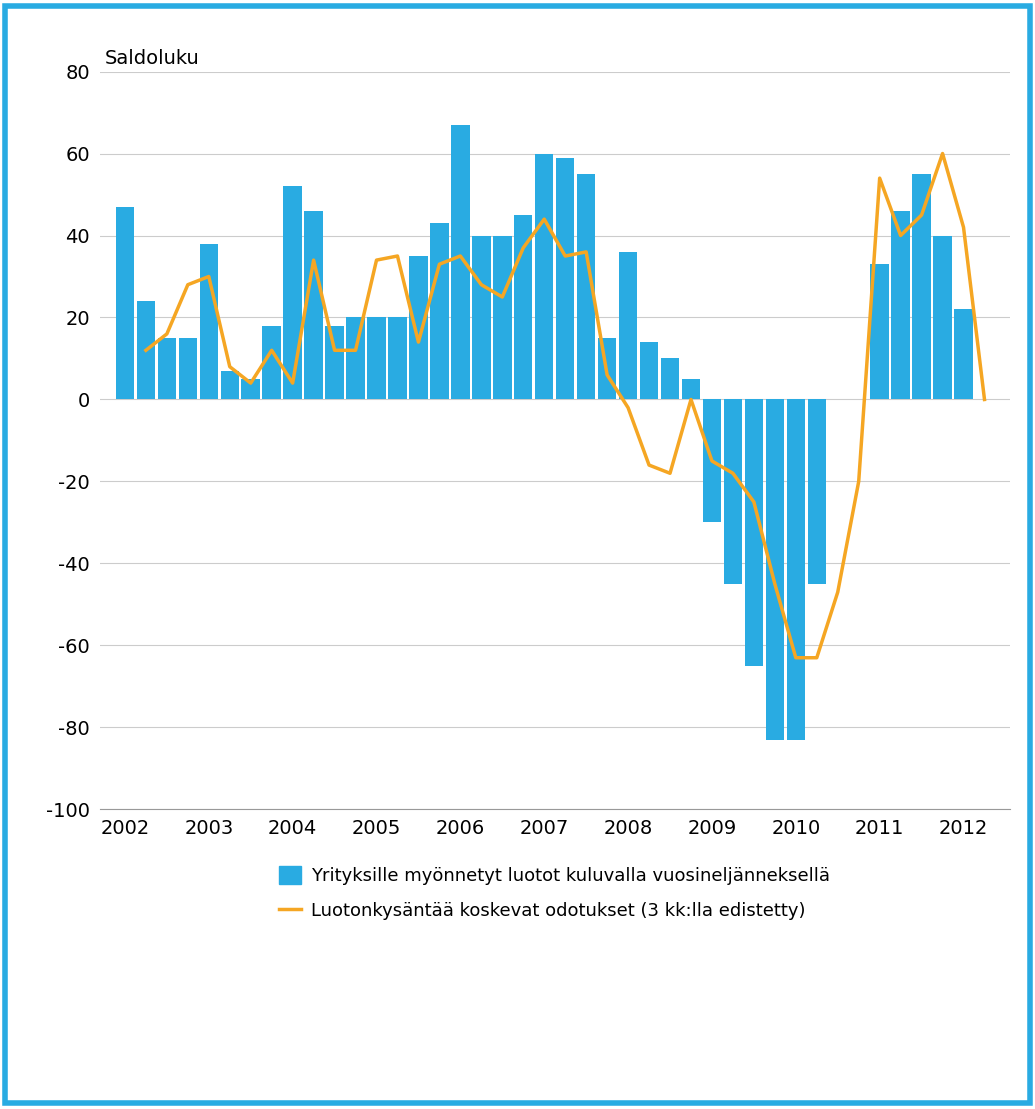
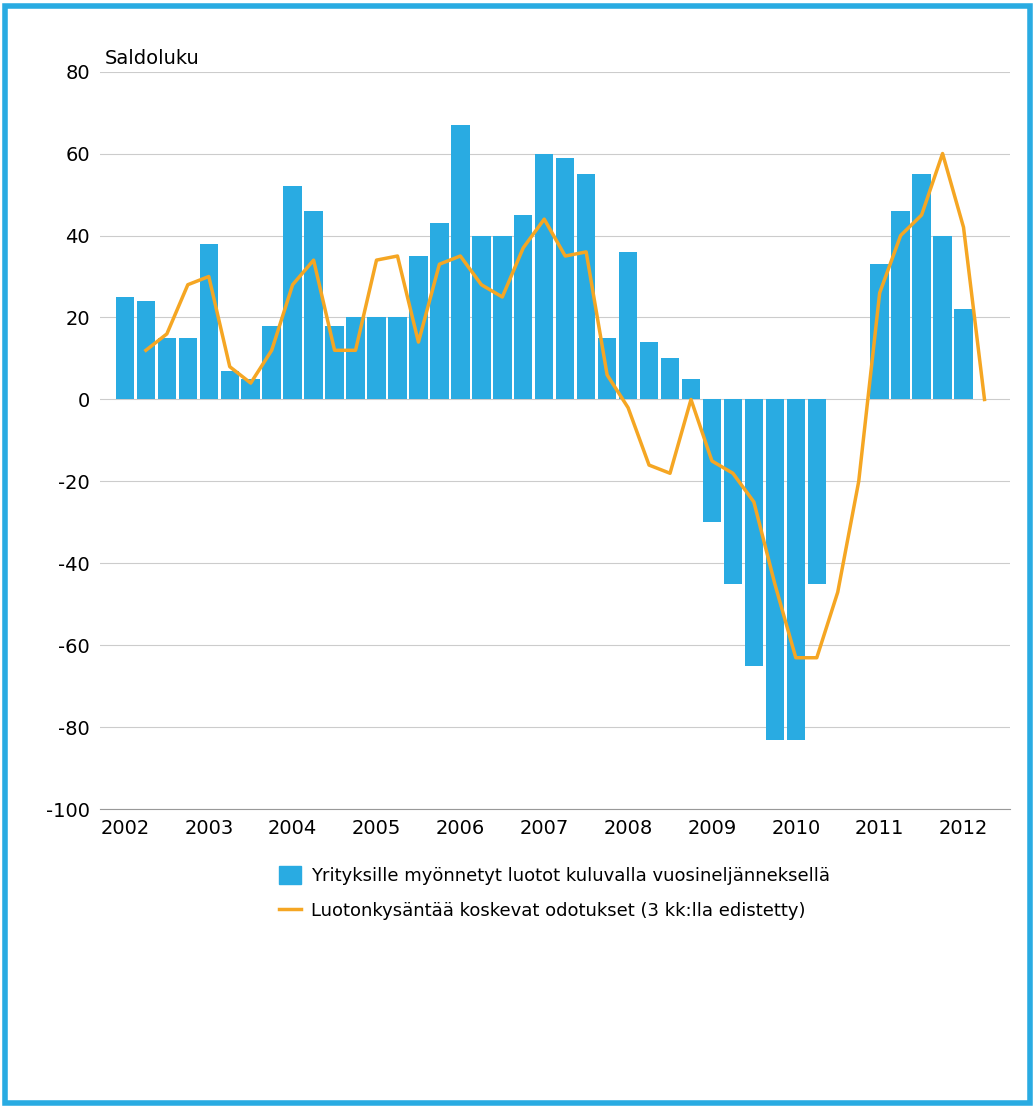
Yrityksille myönnetyt luotot kuluvalla vuosineljänneksellä/2002: 47 -> 25
Luotonkysäntää koskevat odotukset (3 kk:lla edistetty)/2004: 4 -> 28
Luotonkysäntää koskevat odotukset (3 kk:lla edistetty)/2011: 54 -> 26
